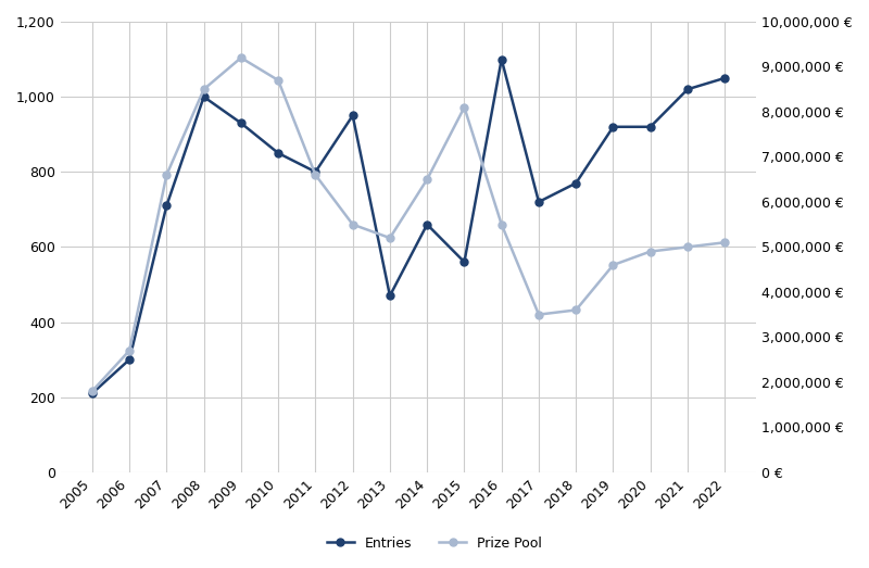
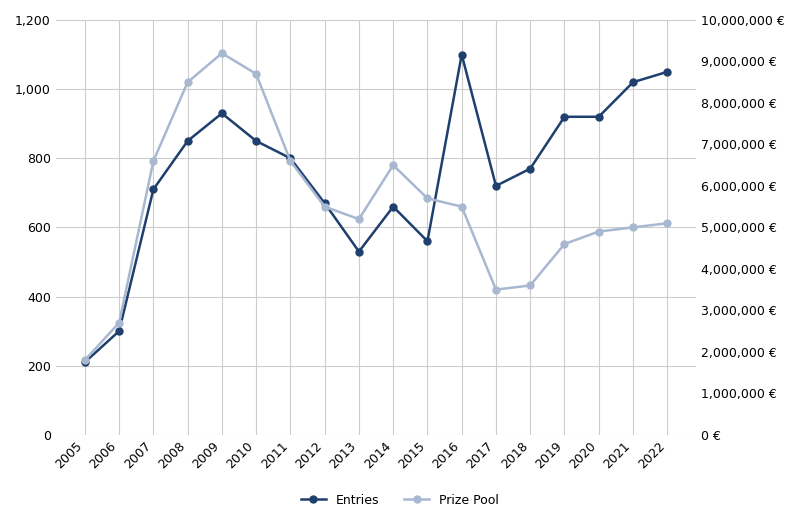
Entries/2008: 1,000 -> 850
Entries/2012: 950 -> 670
Entries/2013: 470 -> 530
Prize Pool/2015: 8,100,000 € -> 5,700,000 €
